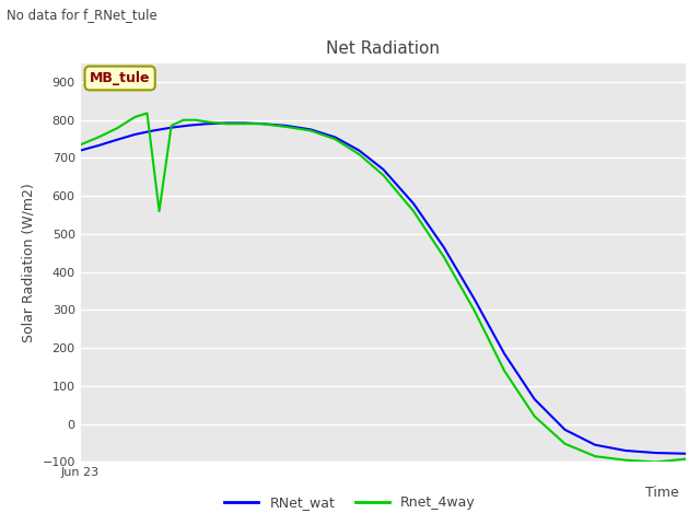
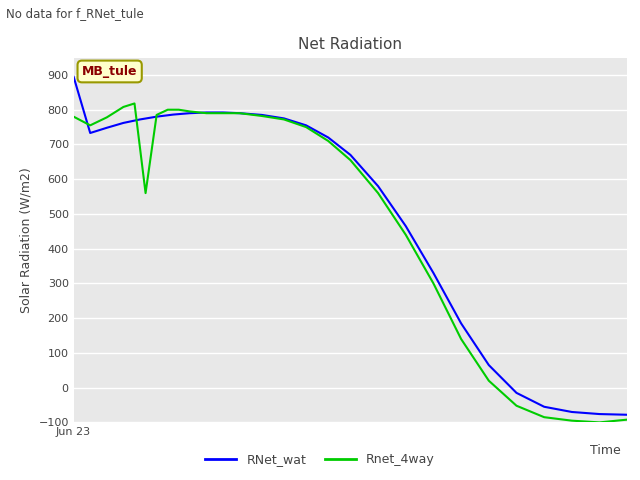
RNet_wat/Jun 23: 720 -> 895
Rnet_4way/Jun 23: 735 -> 780
